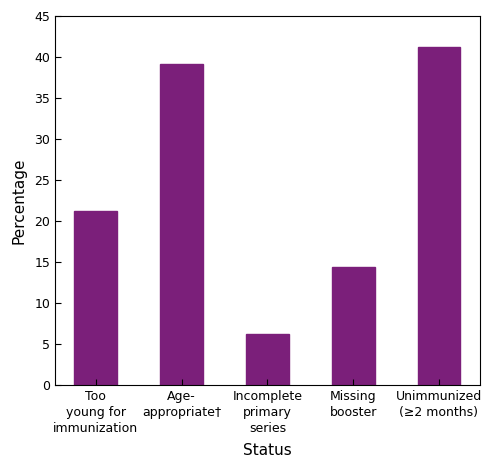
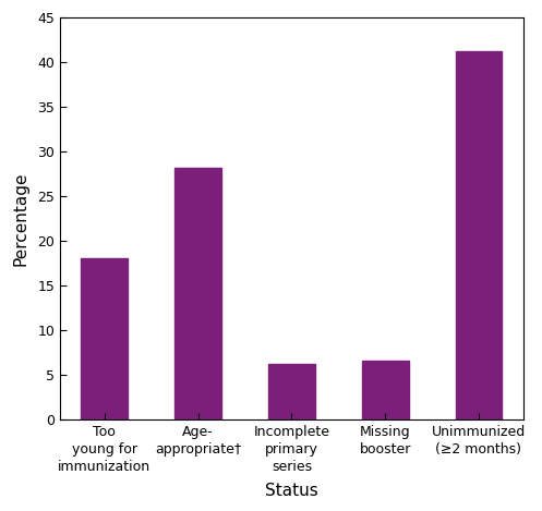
Too young for immunization: 21.2 -> 18.0
Age- appropriate†: 39.2 -> 28.2
Missing booster: 14.4 -> 6.6
